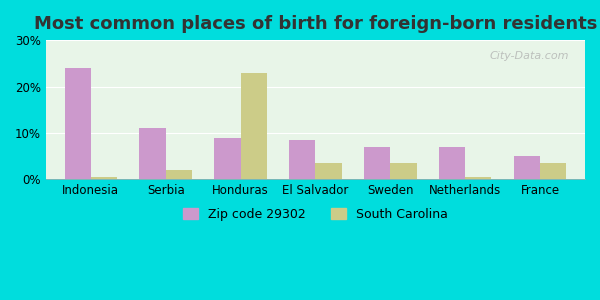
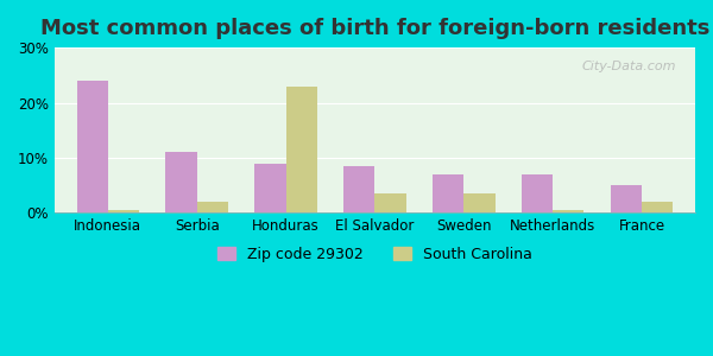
South Carolina/France: 3.5% -> 2.0%
